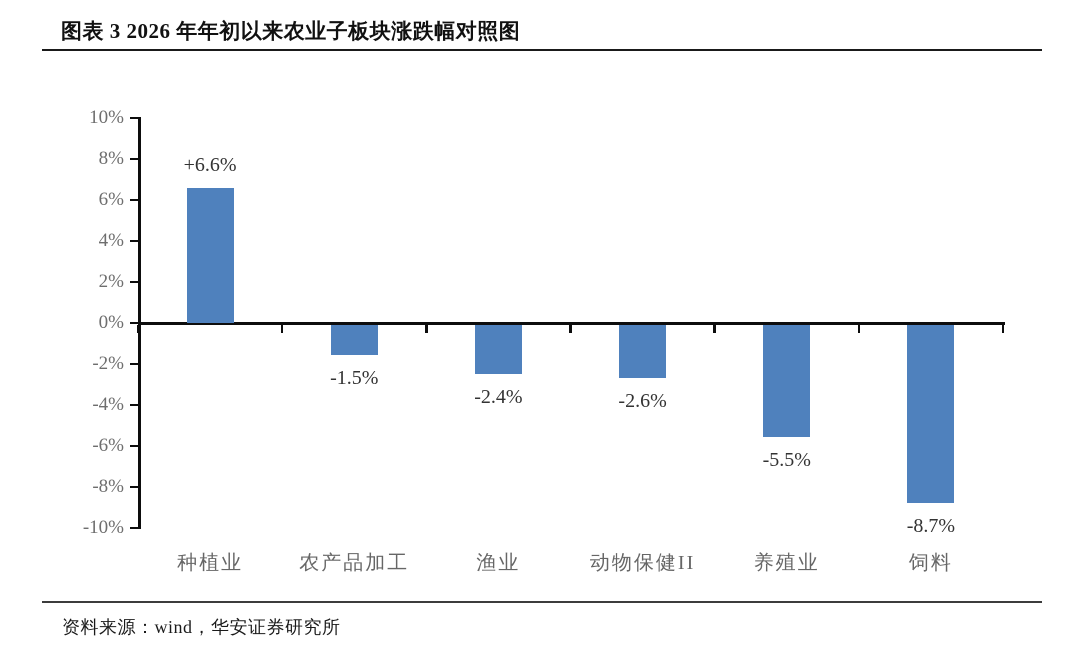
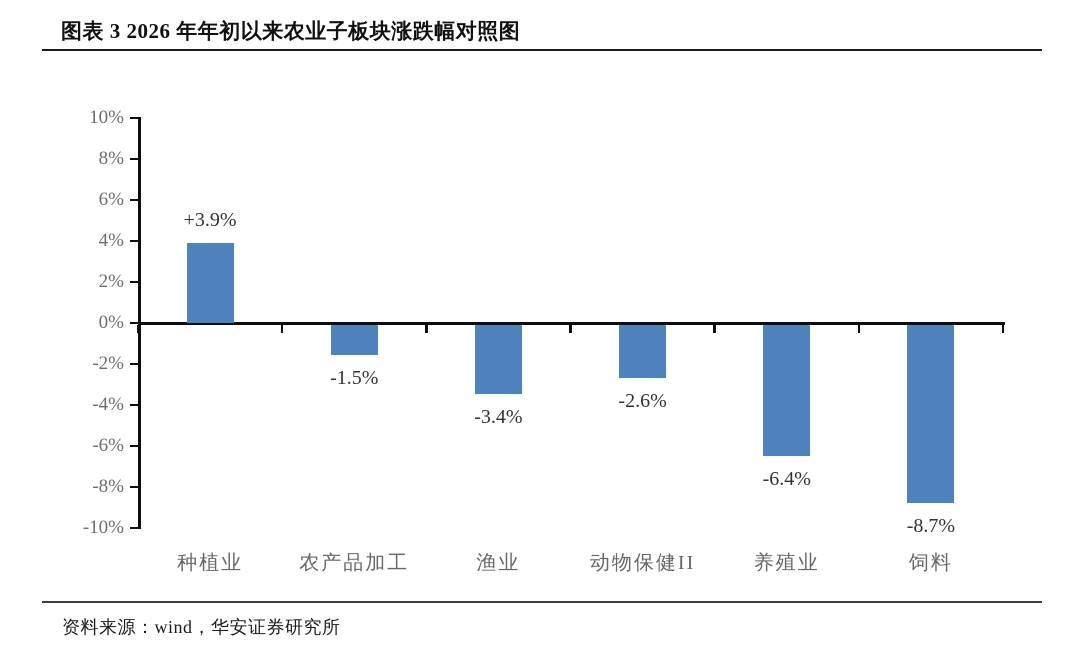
种植业: +6.6% -> +3.9%
渔业: -2.4% -> -3.4%
养殖业: -5.5% -> -6.4%
